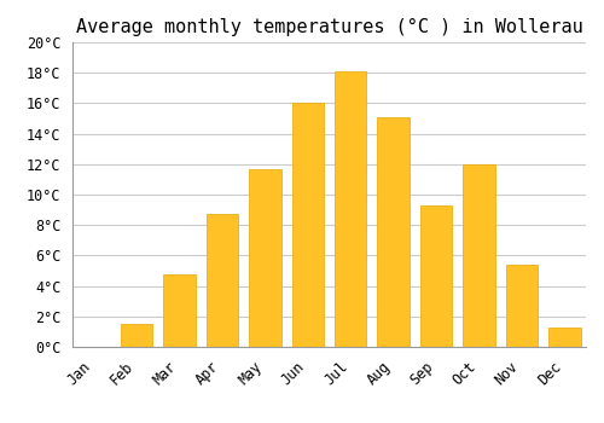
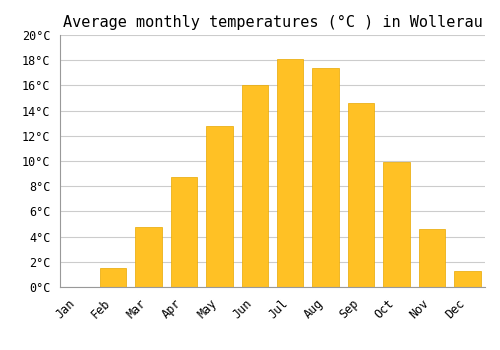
May: 11.7°C -> 12.8°C
Aug: 15.1°C -> 17.4°C
Sep: 9.3°C -> 14.6°C
Oct: 12.0°C -> 9.9°C
Nov: 5.4°C -> 4.6°C
